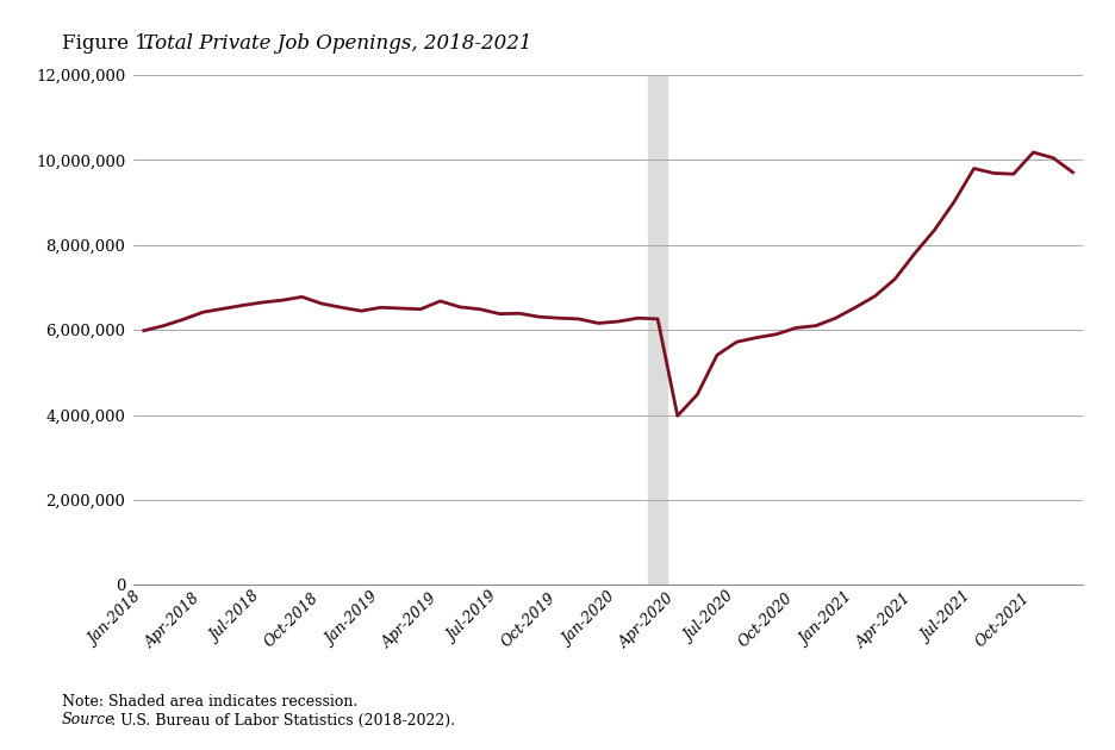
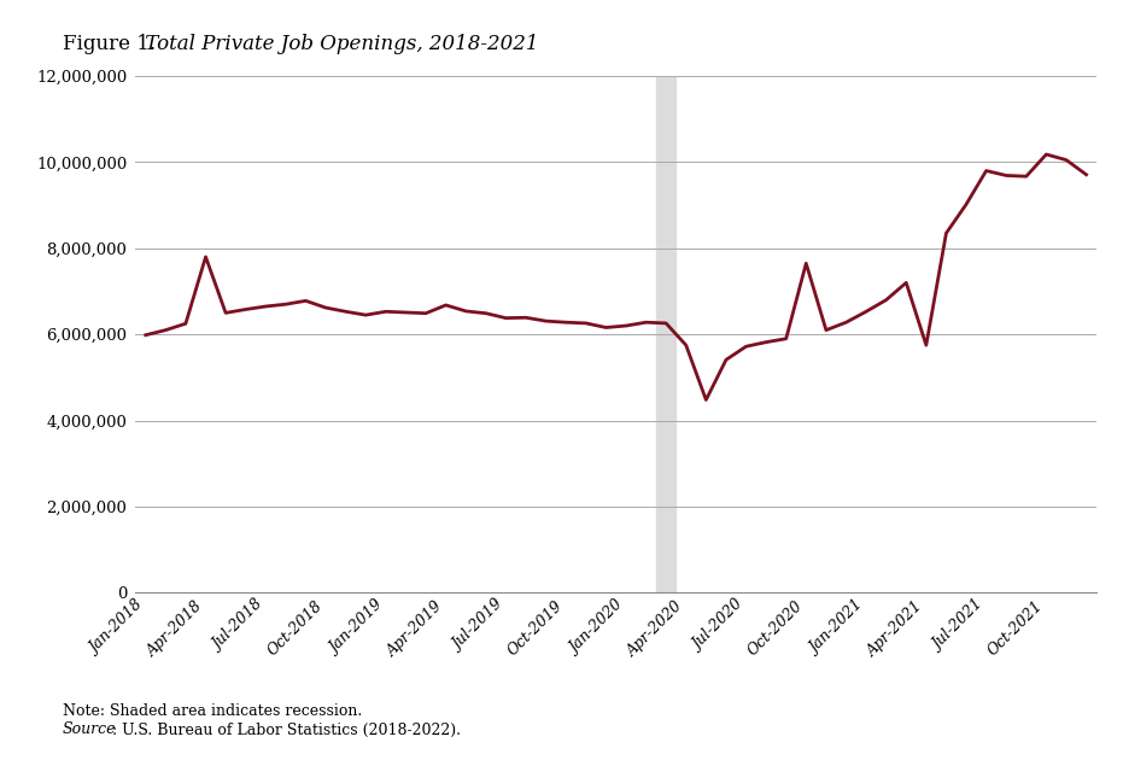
Apr-2018: 6,420,000 -> 7,800,000
Apr-2020: 3,980,000 -> 5,750,000
Oct-2020: 6,050,000 -> 7,650,000
Apr-2021: 7,800,000 -> 5,750,000
